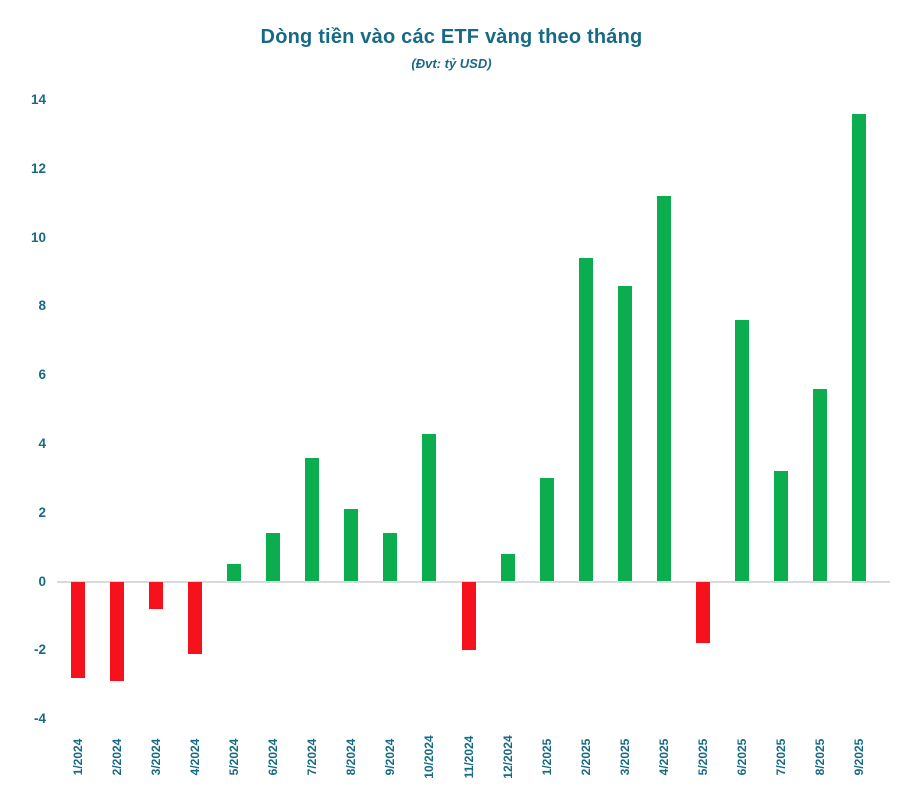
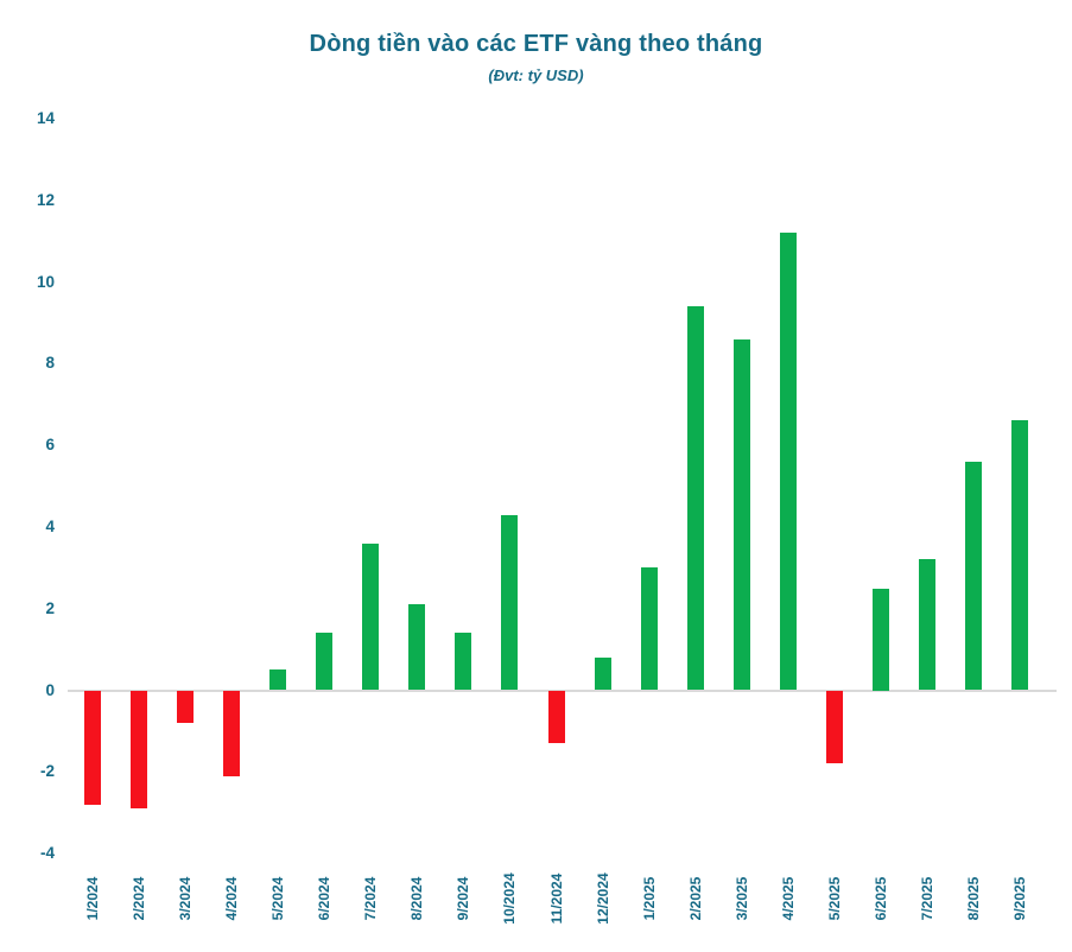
11/2024: -2.0 -> -1.3
6/2025: 7.6 -> 2.5
9/2025: 13.6 -> 6.6
